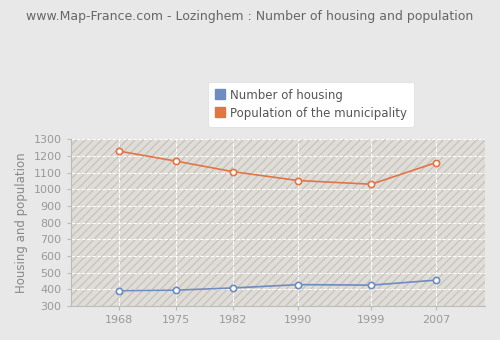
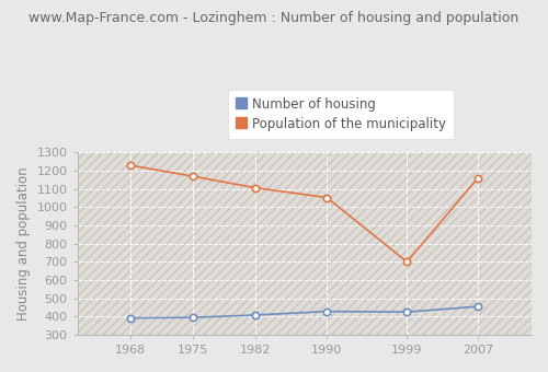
Population of the municipality/1999: 1030 -> 700
